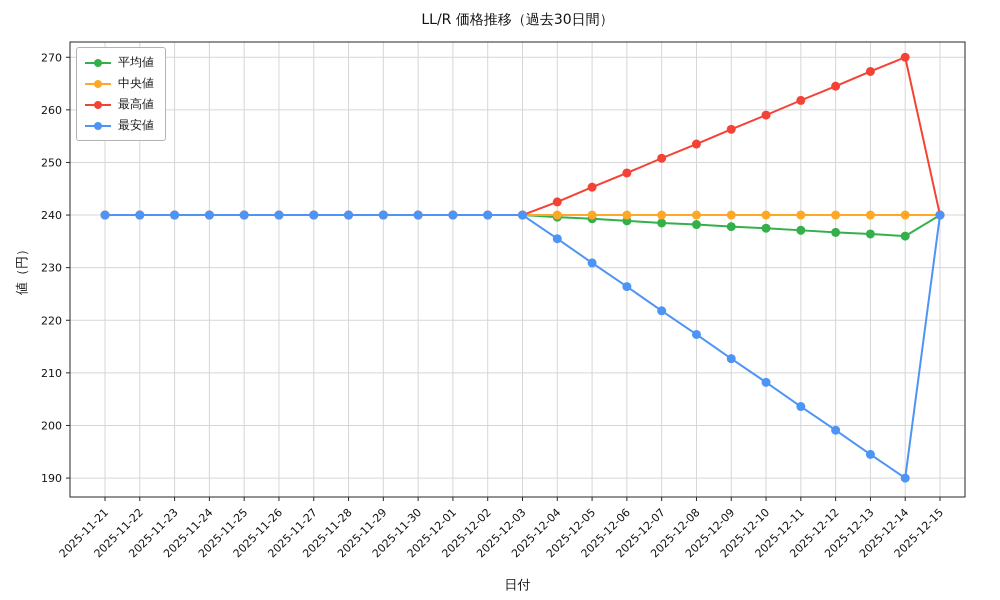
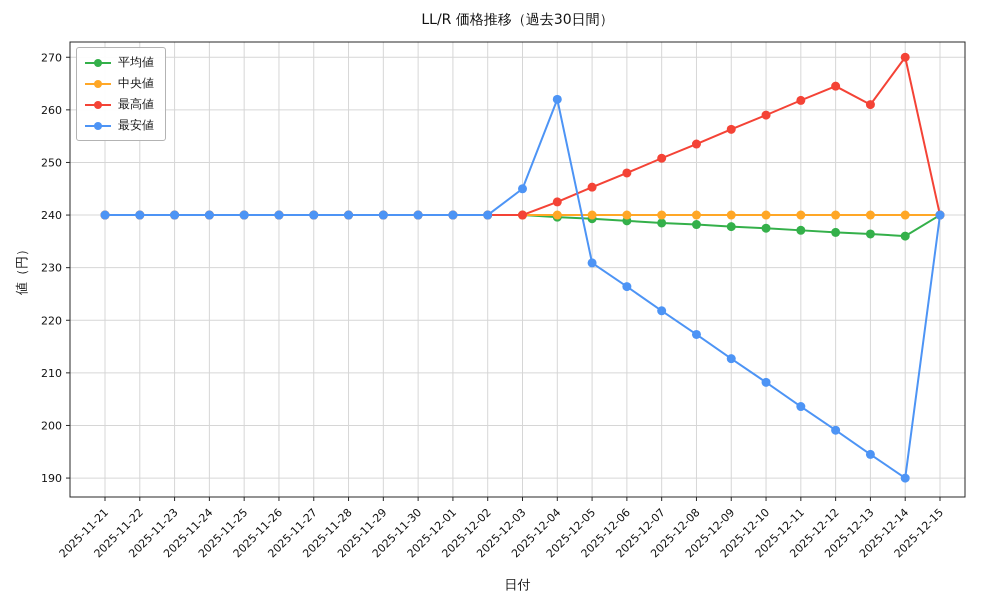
最安値/2025-12-03: 240 -> 245
最安値/2025-12-04: 236 -> 262
最高値/2025-12-13: 267 -> 261
